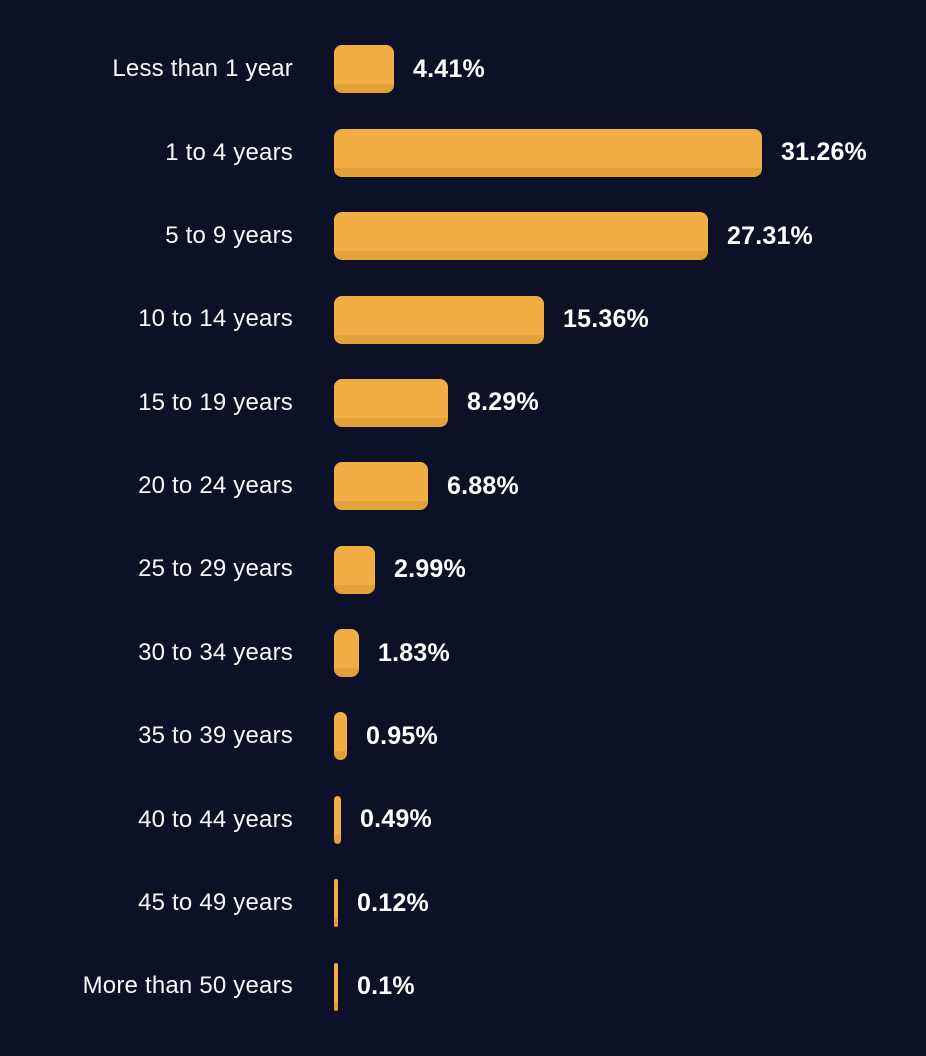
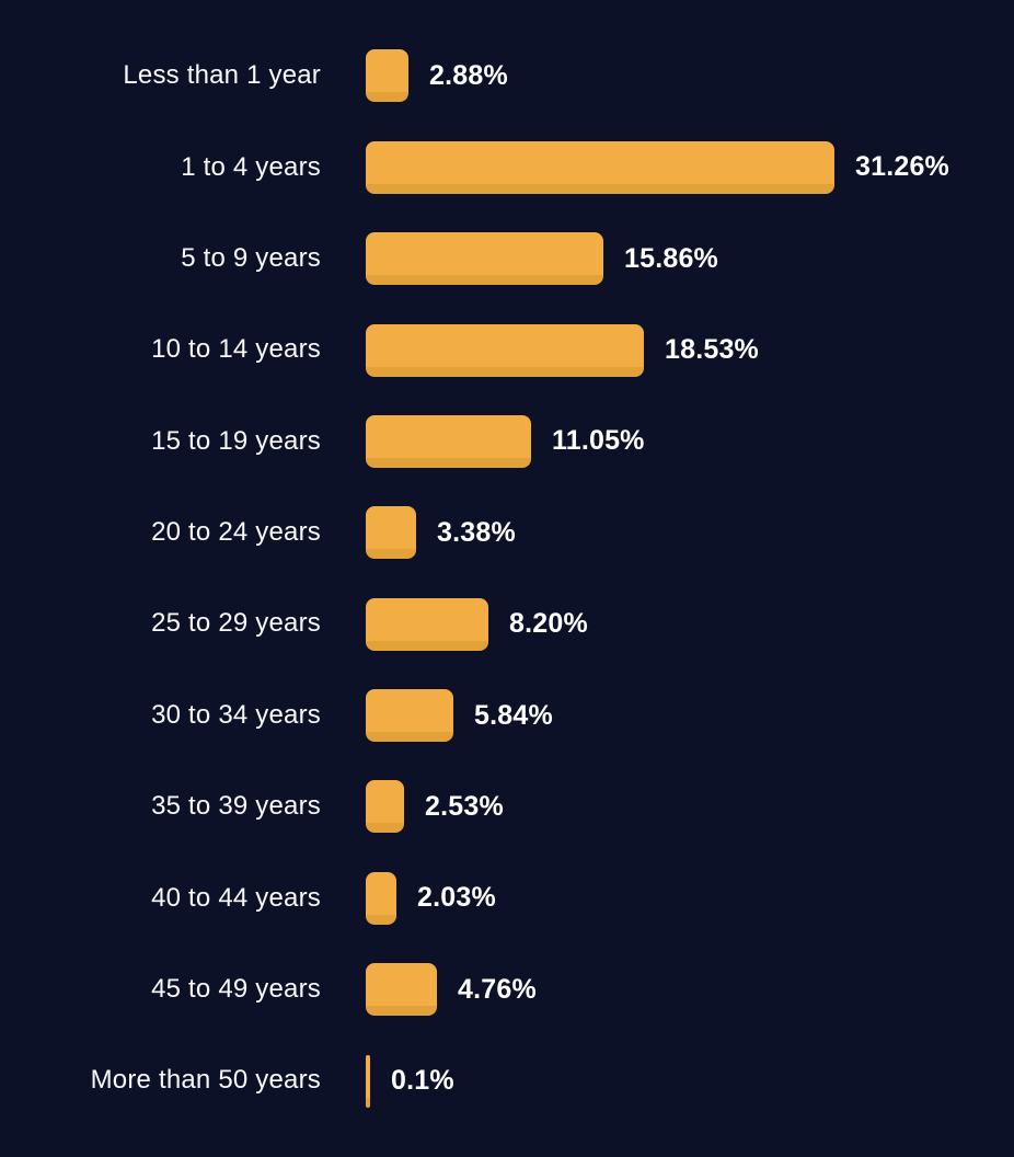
Less than 1 year: 4.41% -> 2.88%
5 to 9 years: 27.31% -> 15.86%
10 to 14 years: 15.36% -> 18.53%
15 to 19 years: 8.29% -> 11.05%
20 to 24 years: 6.88% -> 3.38%
25 to 29 years: 2.99% -> 8.20%
30 to 34 years: 1.83% -> 5.84%
35 to 39 years: 0.95% -> 2.53%
40 to 44 years: 0.49% -> 2.03%
45 to 49 years: 0.12% -> 4.76%
